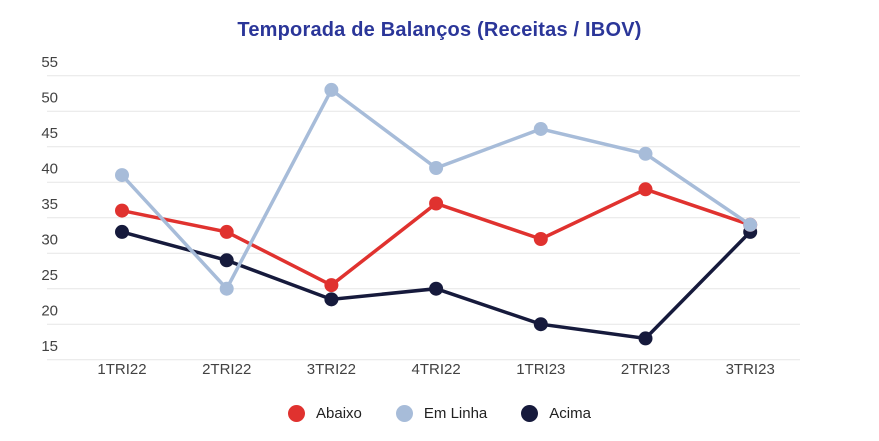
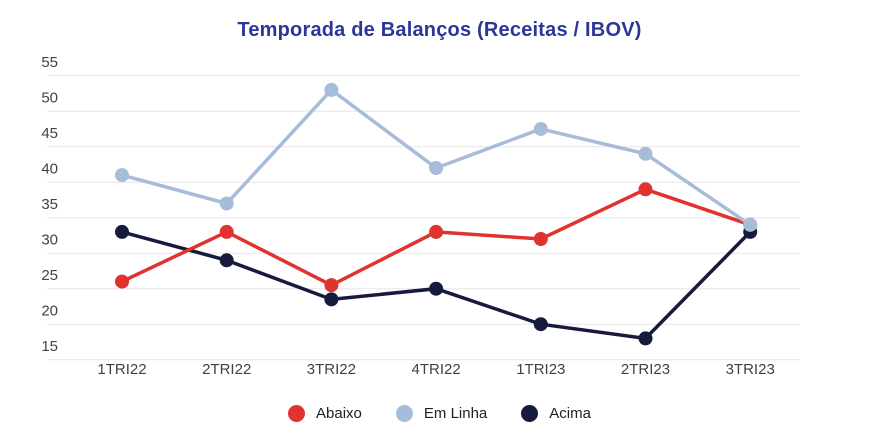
Abaixo/1TRI22: 36 -> 26
Em Linha/2TRI22: 25 -> 37
Abaixo/4TRI22: 37 -> 33
